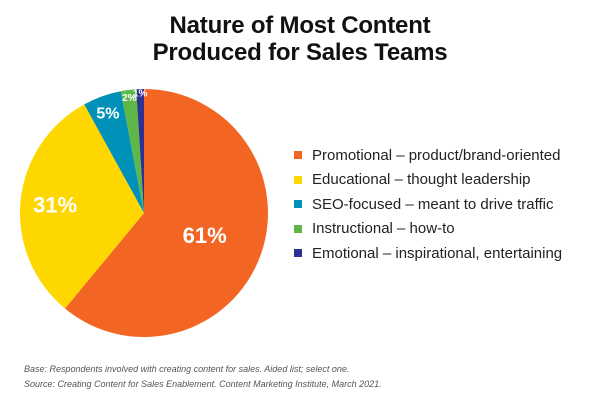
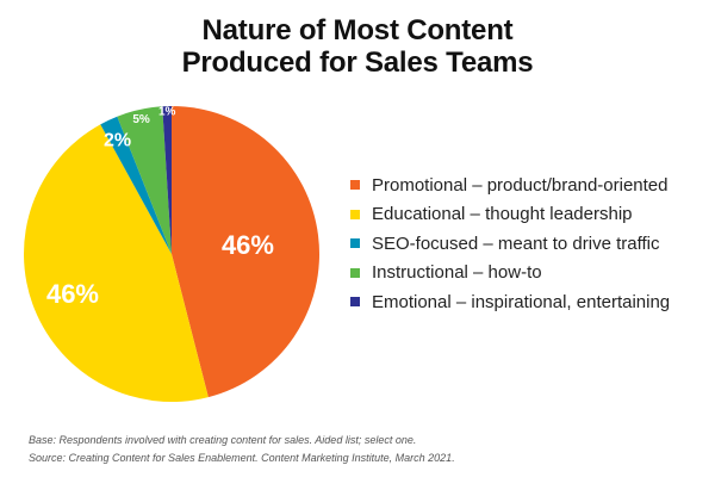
Promotional – product/brand-oriented: 61% -> 46%
Educational – thought leadership: 31% -> 46%
SEO-focused – meant to drive traffic: 5% -> 2%
Instructional – how-to: 2% -> 5%
